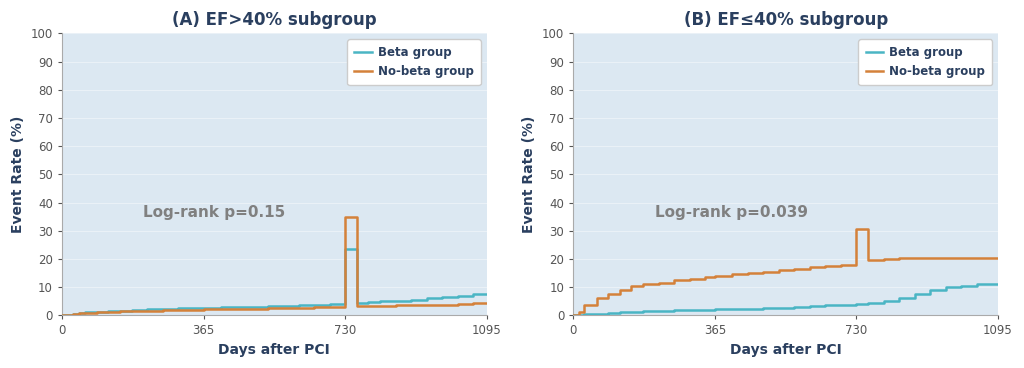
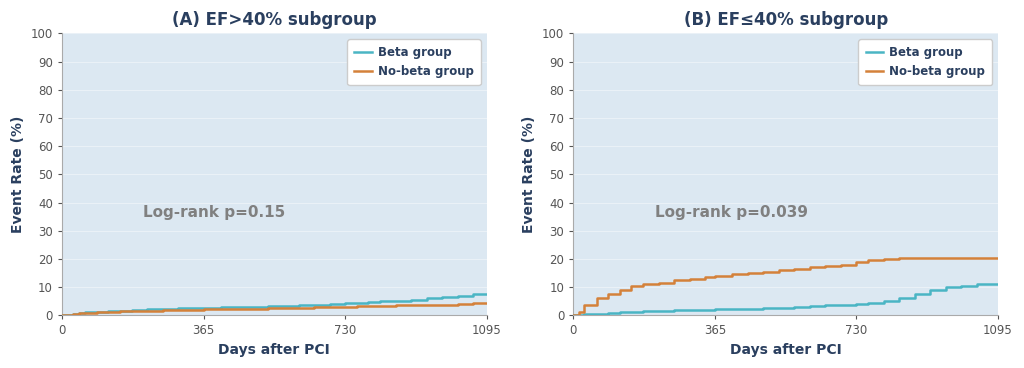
(A) EF>40% subgroup/Beta group/730: 23.5 -> 4.2
(A) EF>40% subgroup/No-beta group/730: 35.0 -> 3.1
(B) EF≤40% subgroup/No-beta group/730: 30.5 -> 19.0
